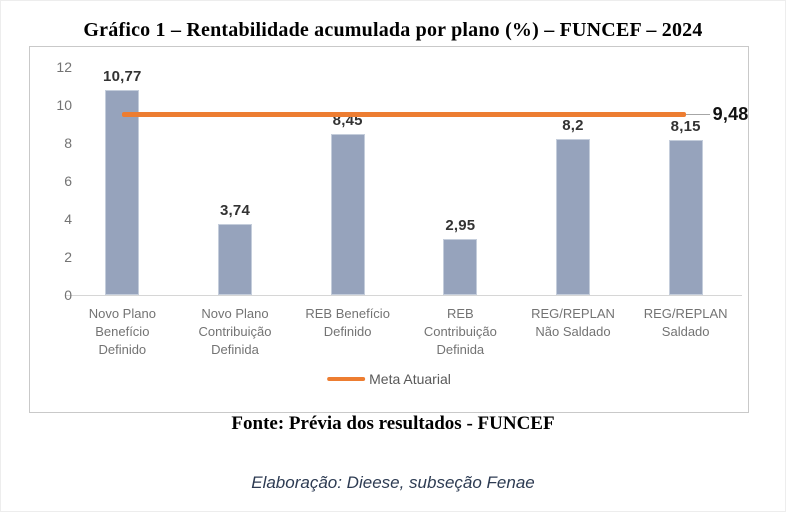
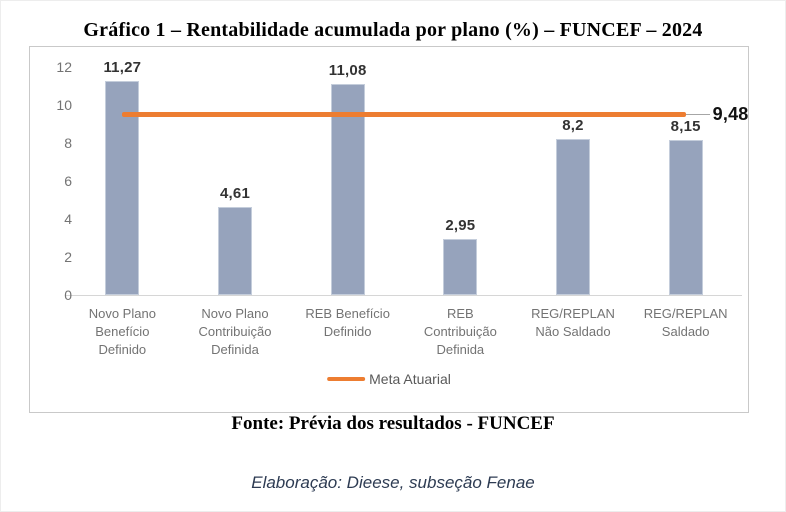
Novo Plano Benefício Definido: 10,77 -> 11,27
Novo Plano Contribuição Definida: 3,74 -> 4,61
REB Benefício Definido: 8,45 -> 11,08
